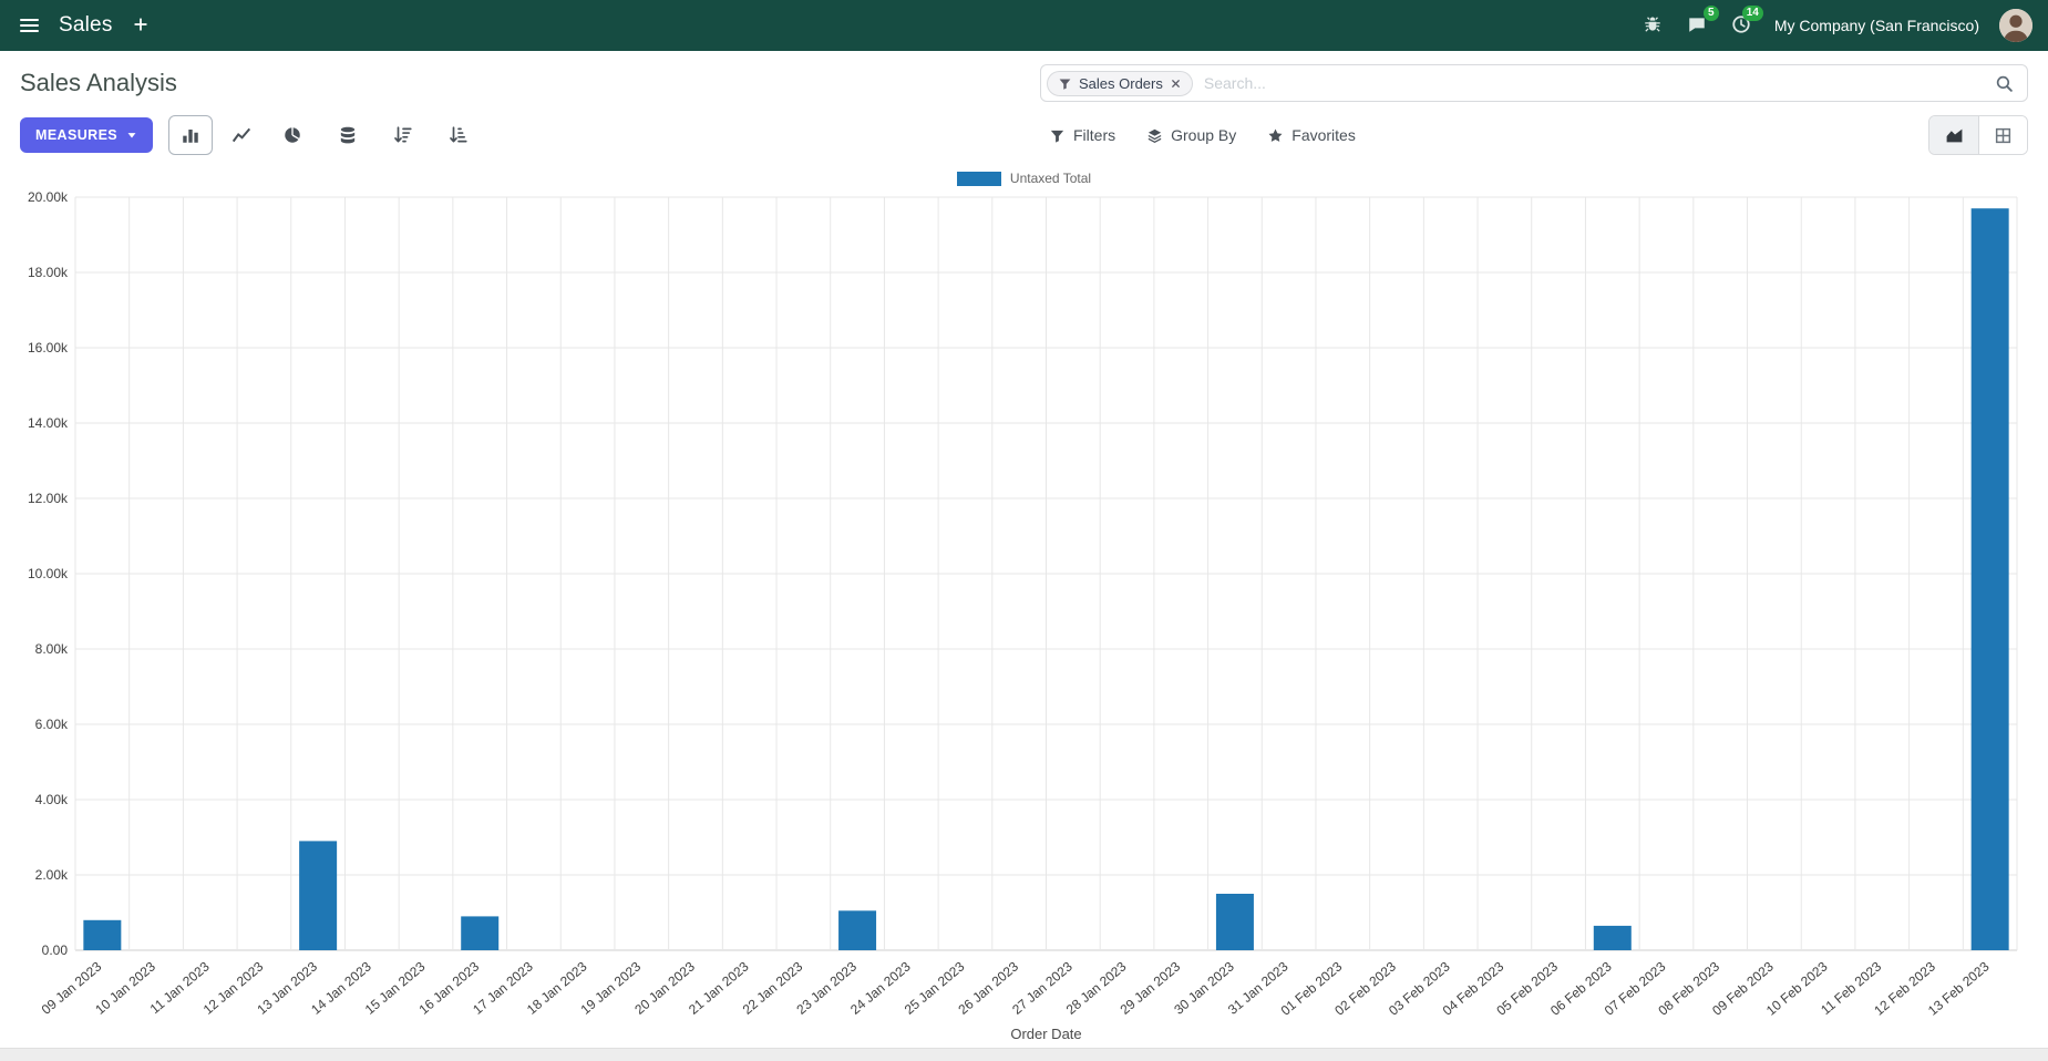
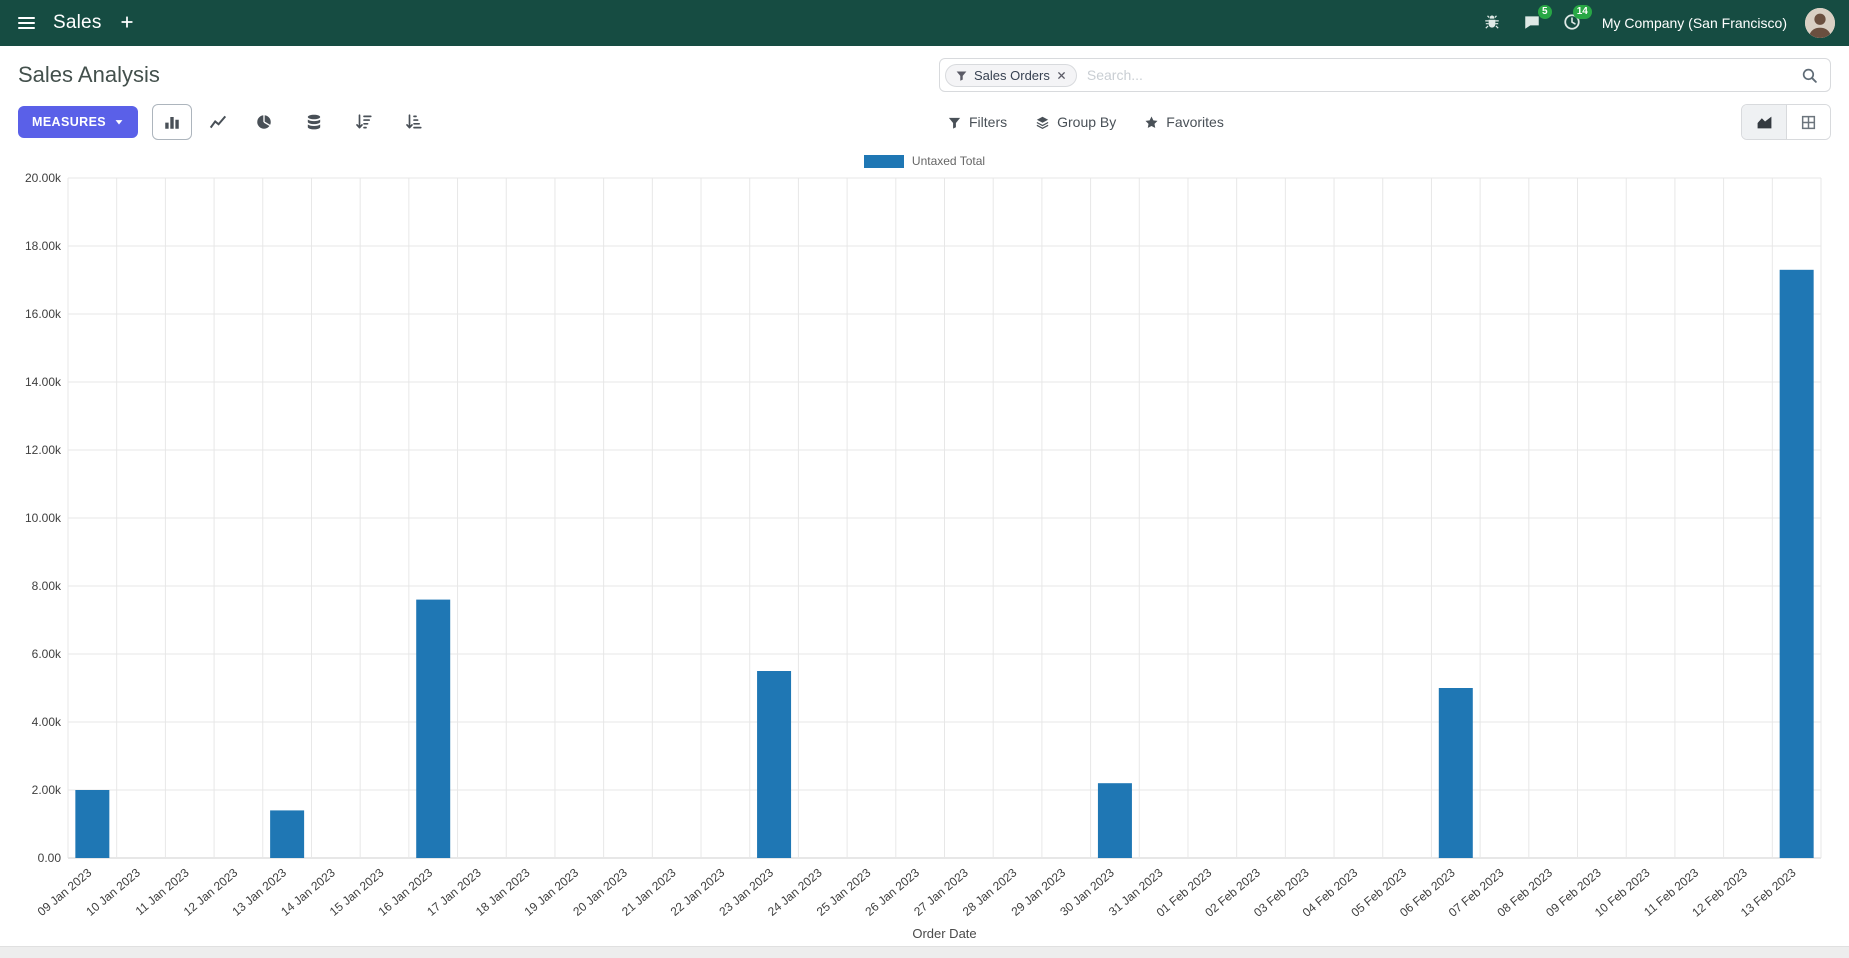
09 Jan 2023: 0.8k -> 2.0k
13 Jan 2023: 2.9k -> 1.4k
16 Jan 2023: 0.9k -> 7.6k
23 Jan 2023: 1.0k -> 5.5k
30 Jan 2023: 1.5k -> 2.2k
06 Feb 2023: 0.6k -> 5.0k
13 Feb 2023: 19.7k -> 17.3k
